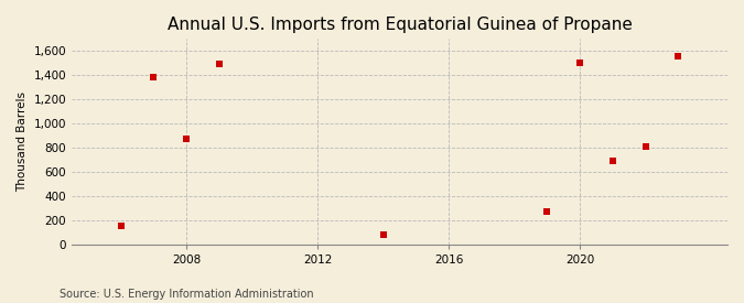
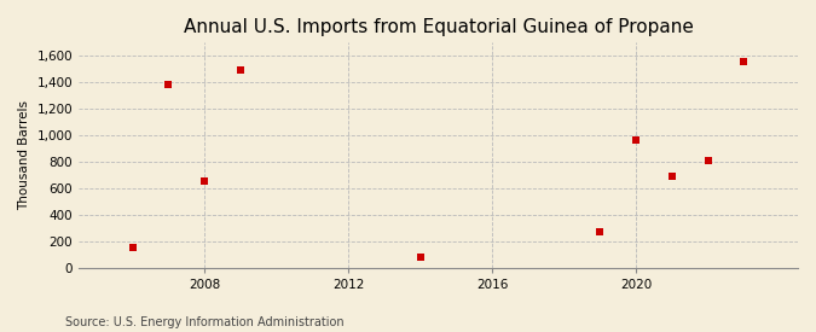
2008: 870 -> 650
2020: 1,500 -> 960
